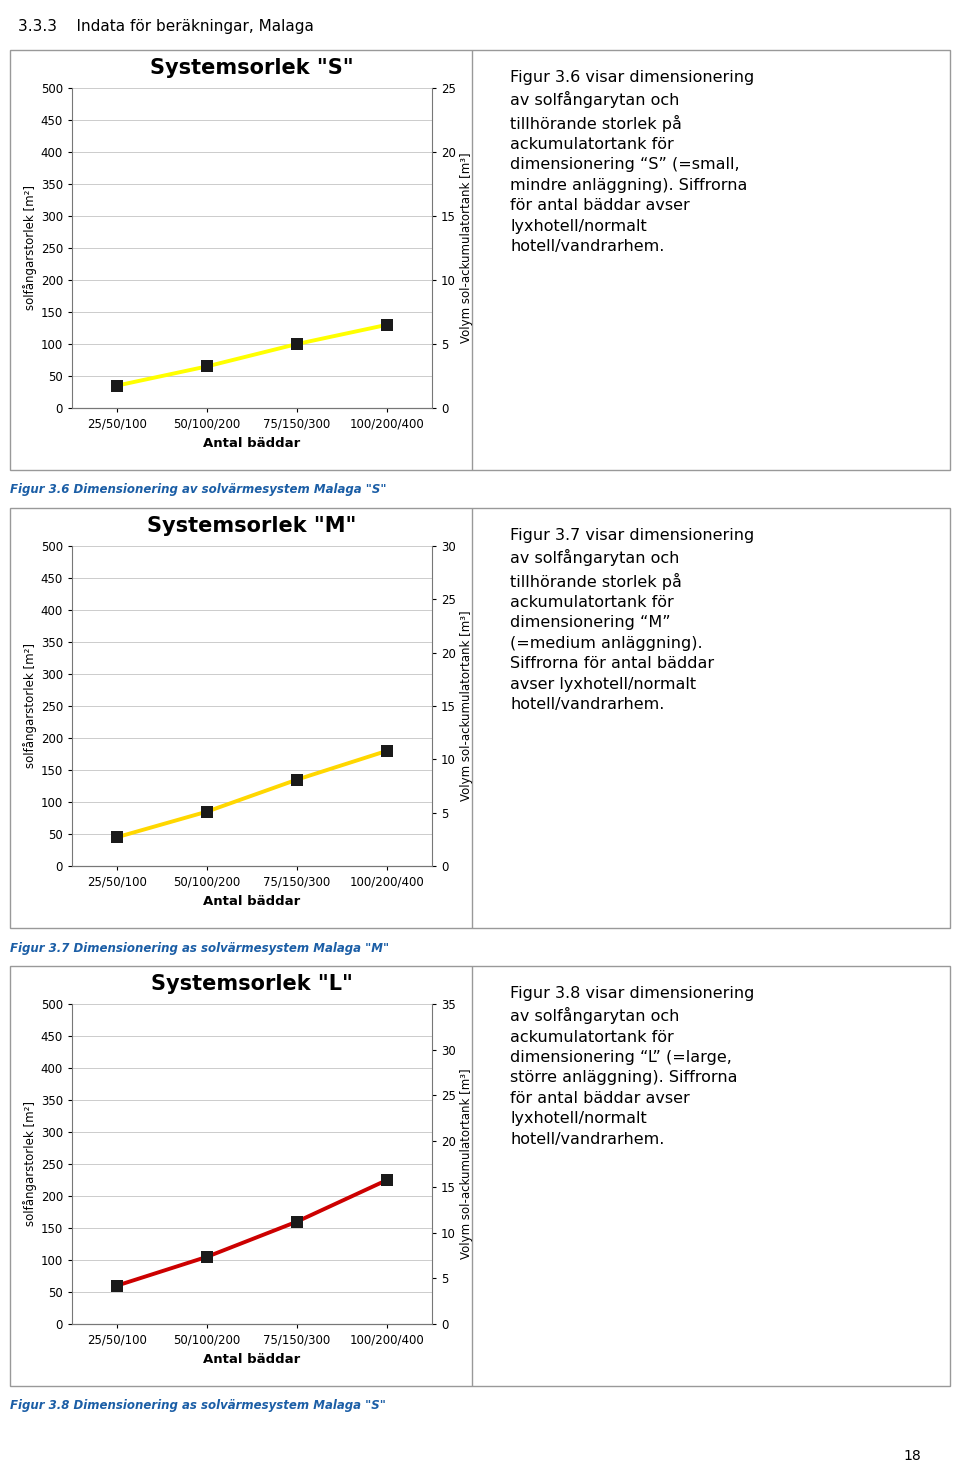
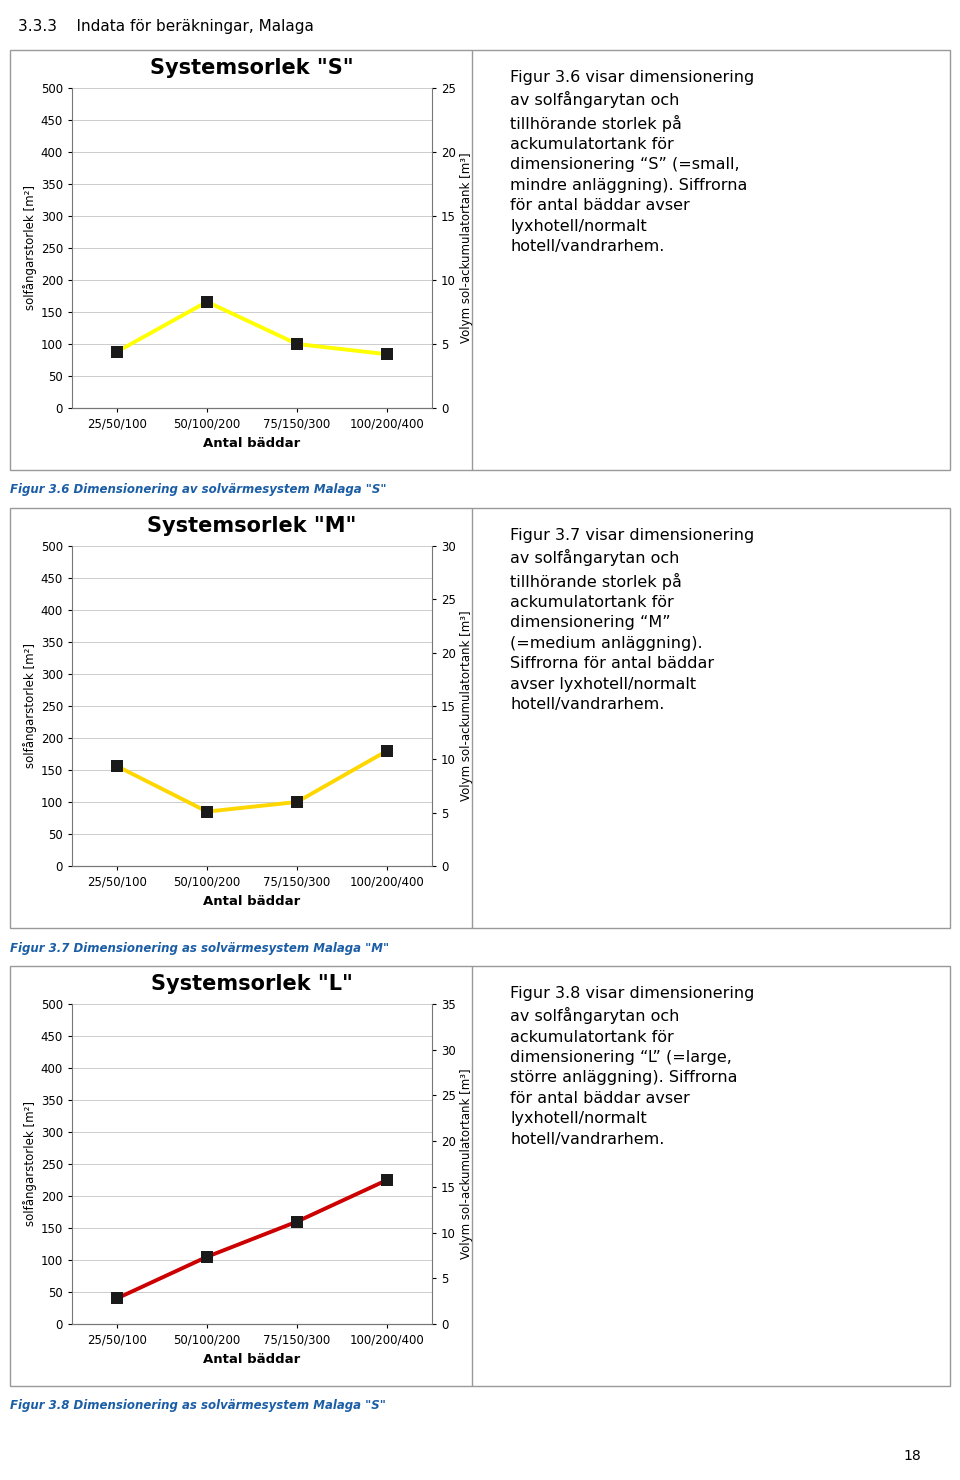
Systemsorlek "S"/25/50/100: 35 -> 88
Systemsorlek "S"/50/100/200: 65 -> 166
Systemsorlek "S"/100/200/400: 130 -> 84
Systemsorlek "M"/25/50/100: 45 -> 156
Systemsorlek "M"/75/150/300: 135 -> 100
Systemsorlek "L"/25/50/100: 60 -> 40
